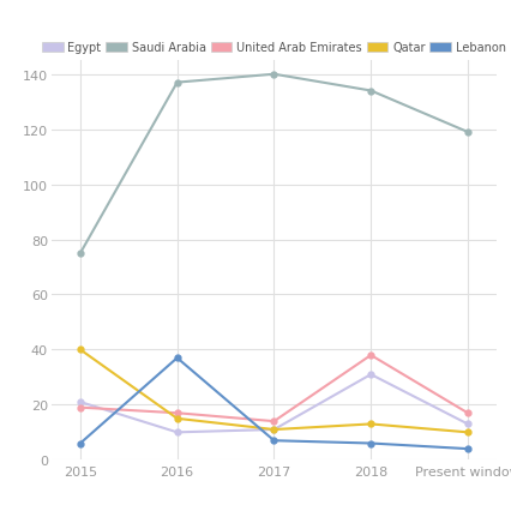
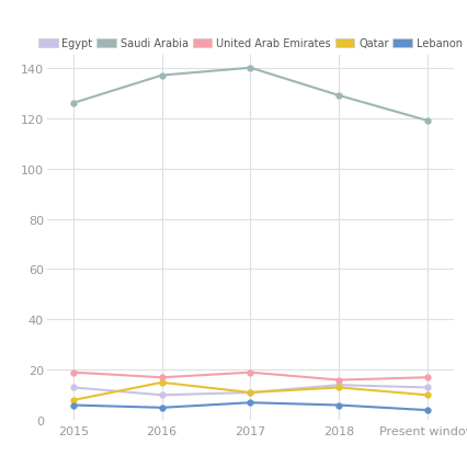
Egypt/2015: 21 -> 13
Saudi Arabia/2015: 75 -> 126
Qatar/2015: 40 -> 8
Lebanon/2016: 37 -> 5
United Arab Emirates/2017: 14 -> 19
Egypt/2018: 31 -> 14
Saudi Arabia/2018: 134 -> 129
United Arab Emirates/2018: 38 -> 16
